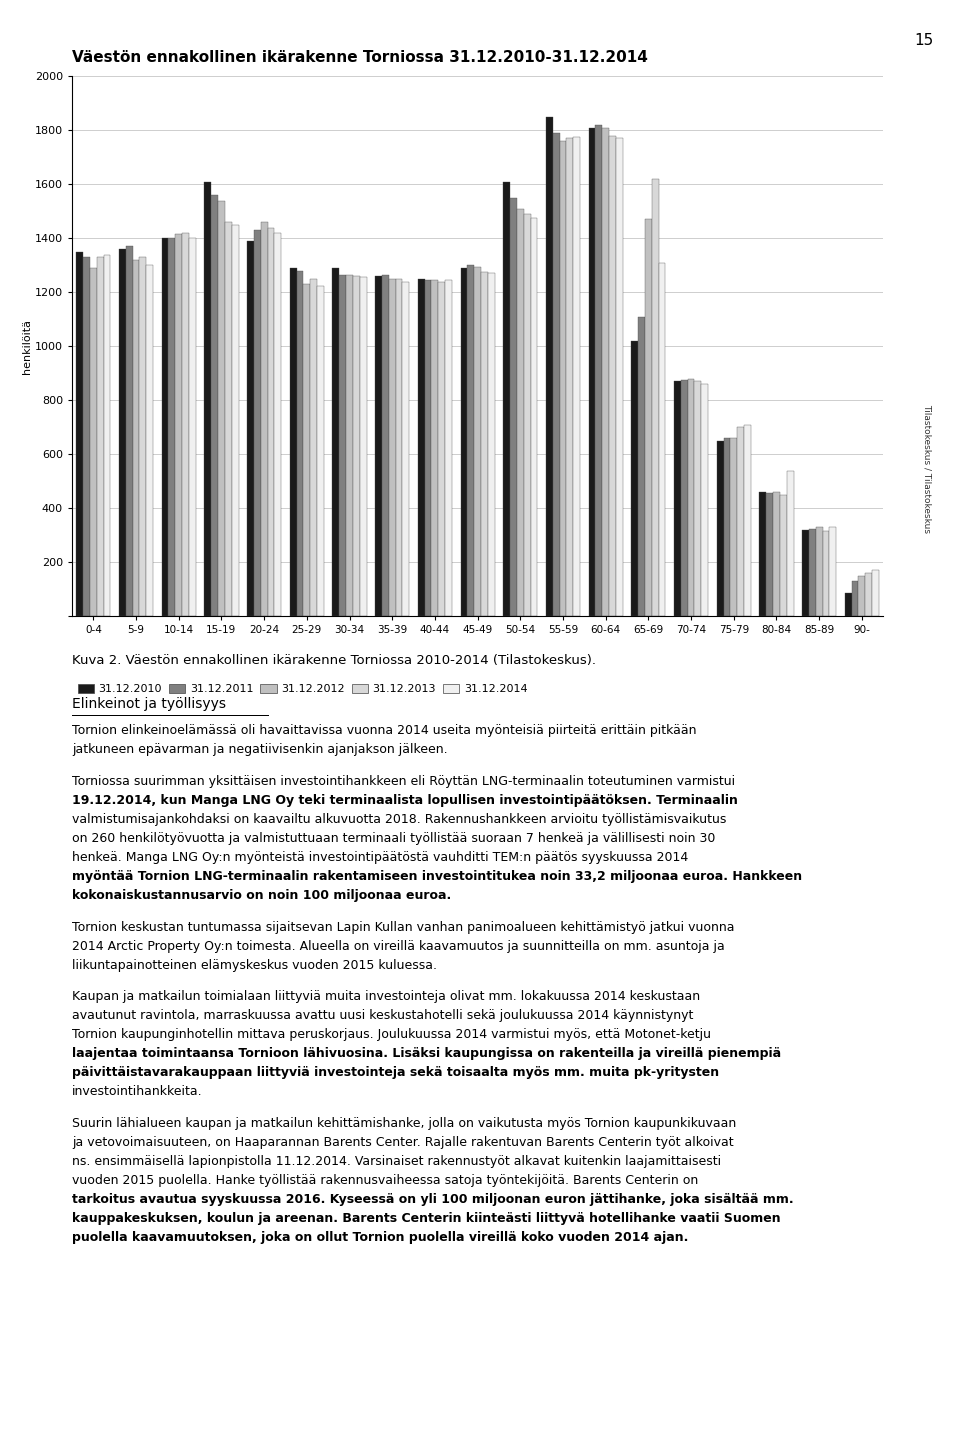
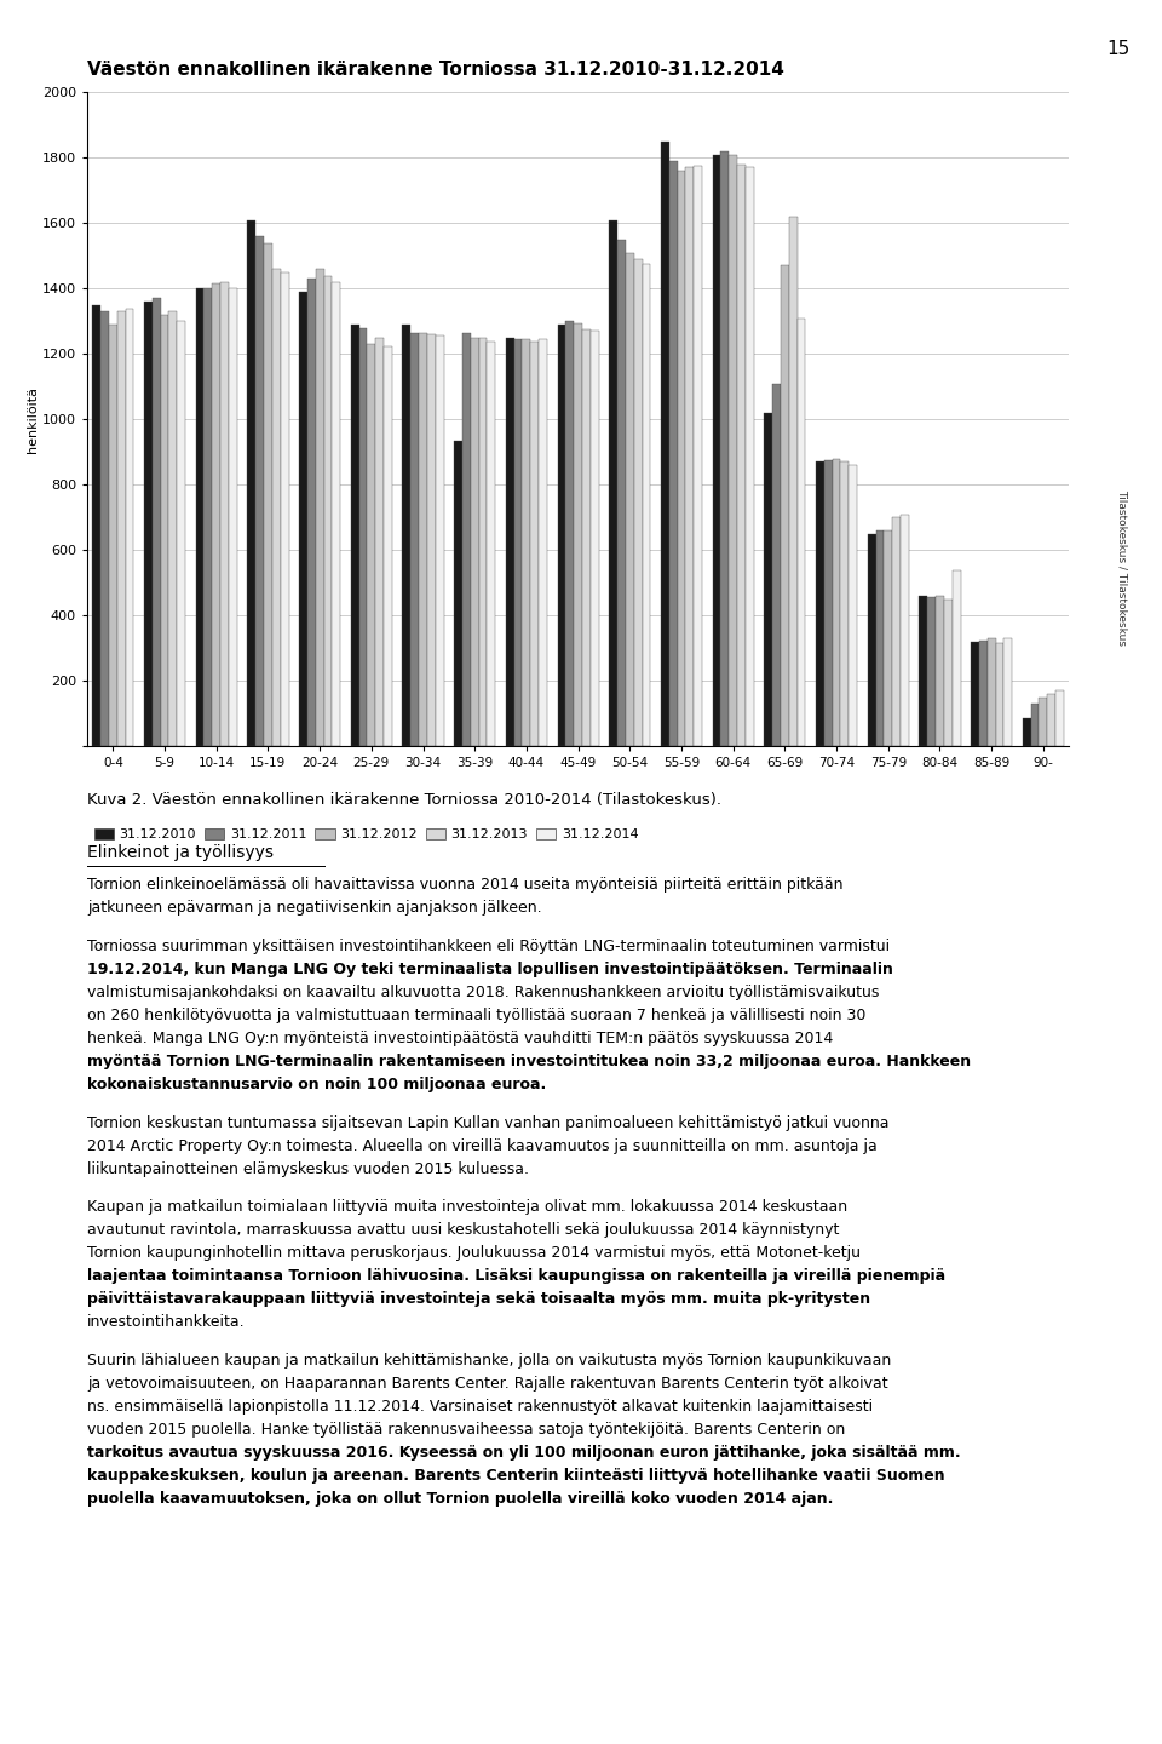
31.12.2010/35-39: 1260 -> 935
